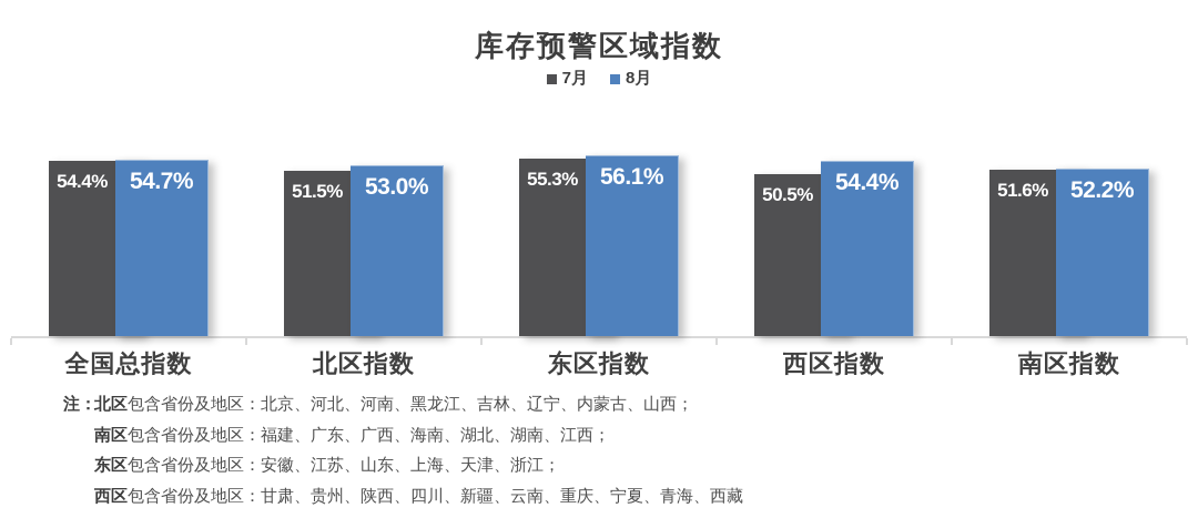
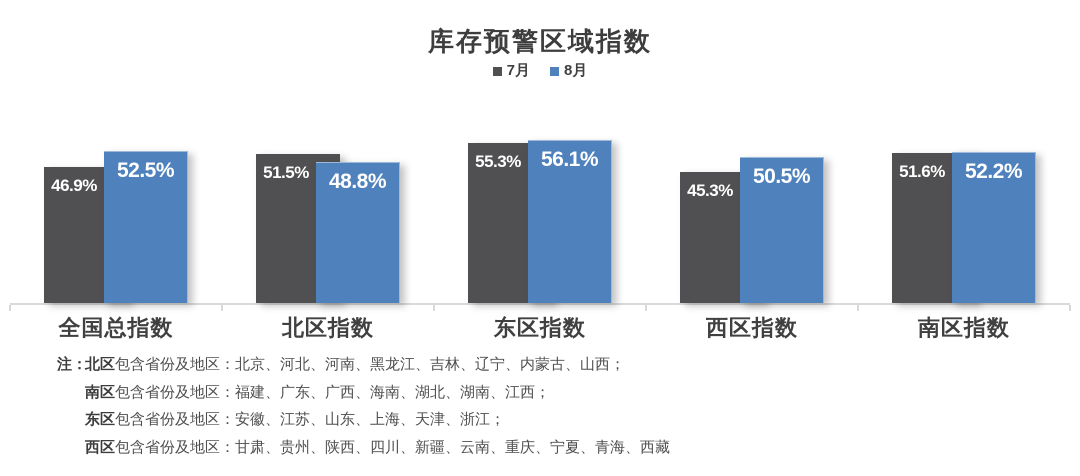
7月/全国总指数: 54.4% -> 46.9%
8月/全国总指数: 54.7% -> 52.5%
8月/北区指数: 53.0% -> 48.8%
7月/西区指数: 50.5% -> 45.3%
8月/西区指数: 54.4% -> 50.5%
